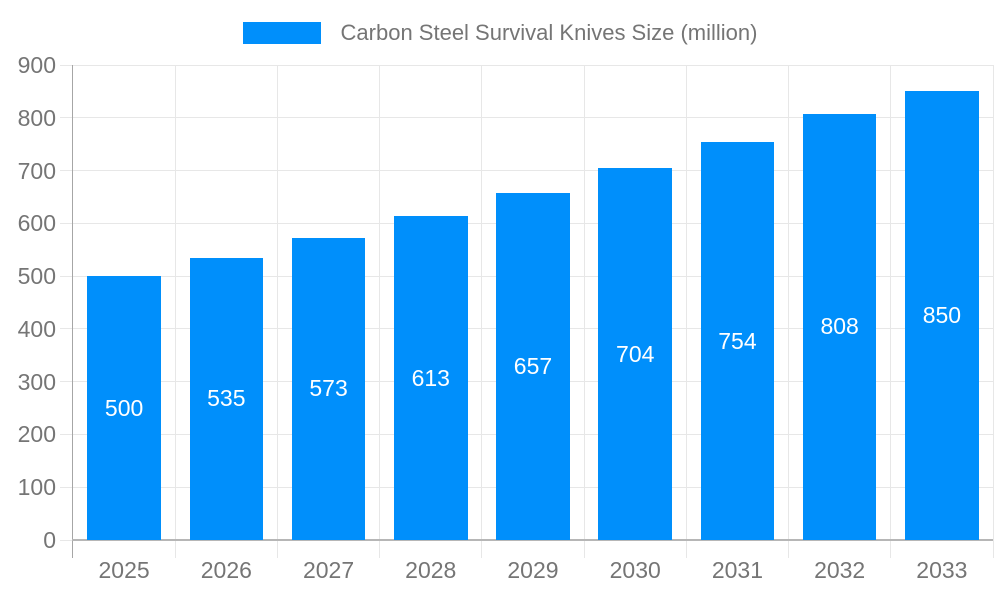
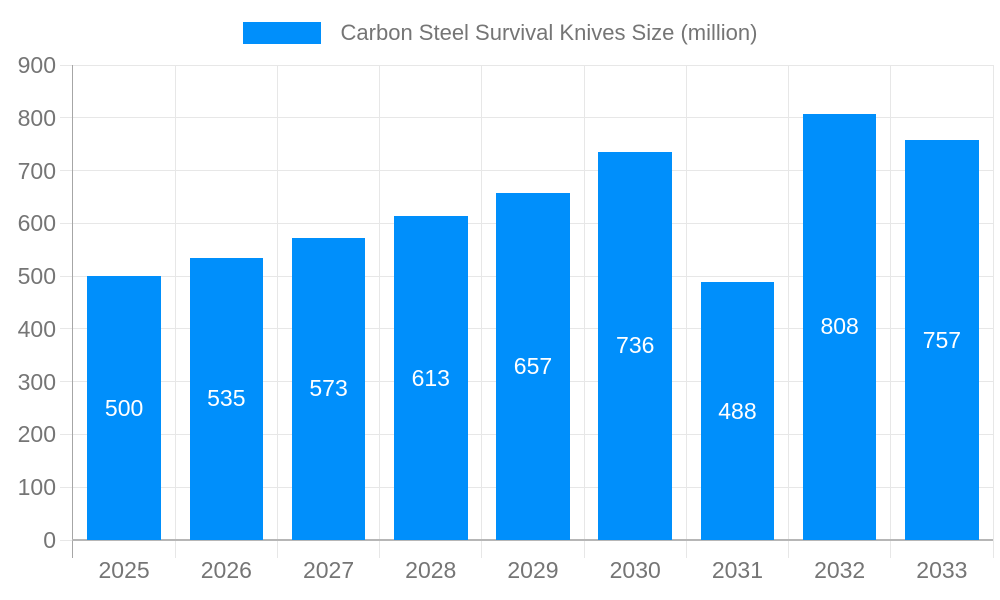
2030: 704 -> 736
2031: 754 -> 488
2033: 850 -> 757
